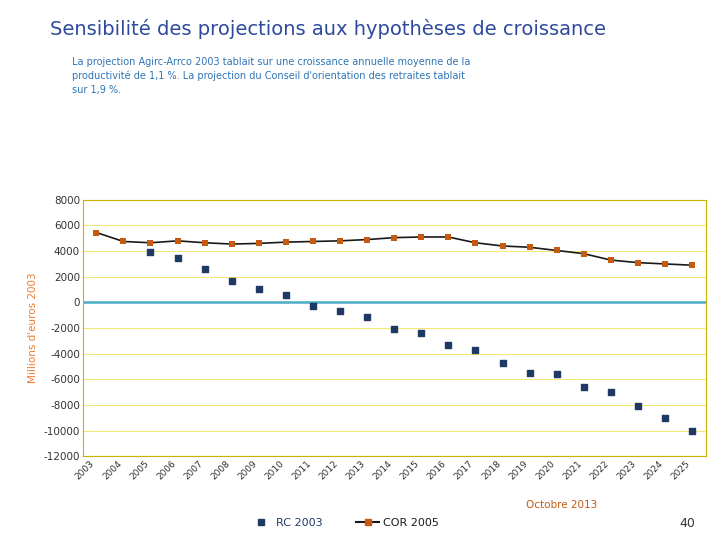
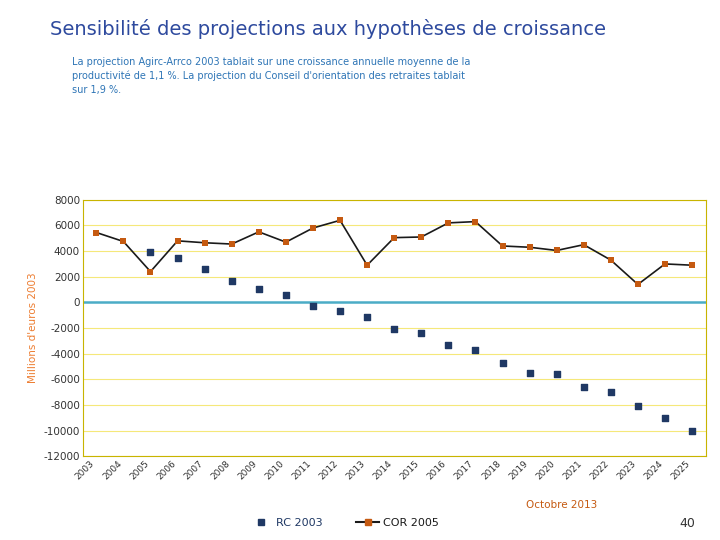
COR 2005/2005: 4600 -> 2400
COR 2005/2009: 4600 -> 5500
COR 2005/2011: 4800 -> 5800
COR 2005/2012: 4800 -> 6400
COR 2005/2013: 4900 -> 2900
COR 2005/2016: 5100 -> 6200
COR 2005/2017: 4600 -> 6300
COR 2005/2021: 3800 -> 4500
COR 2005/2023: 3100 -> 1400
